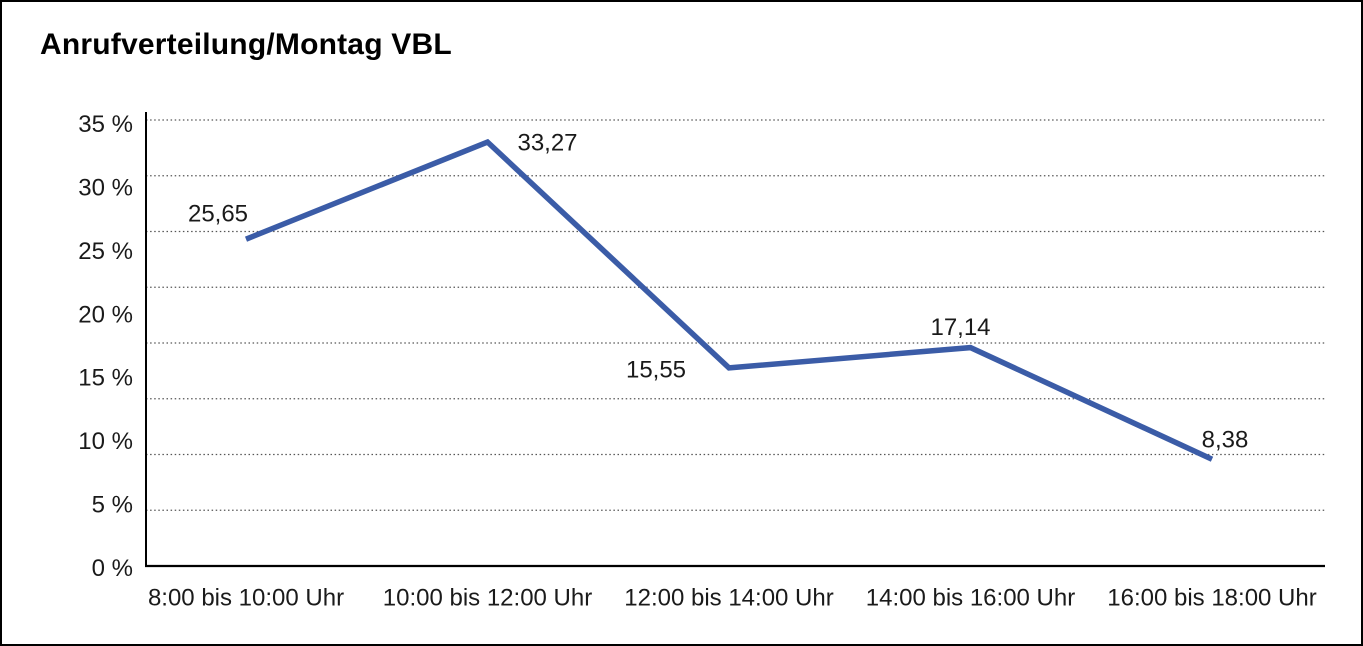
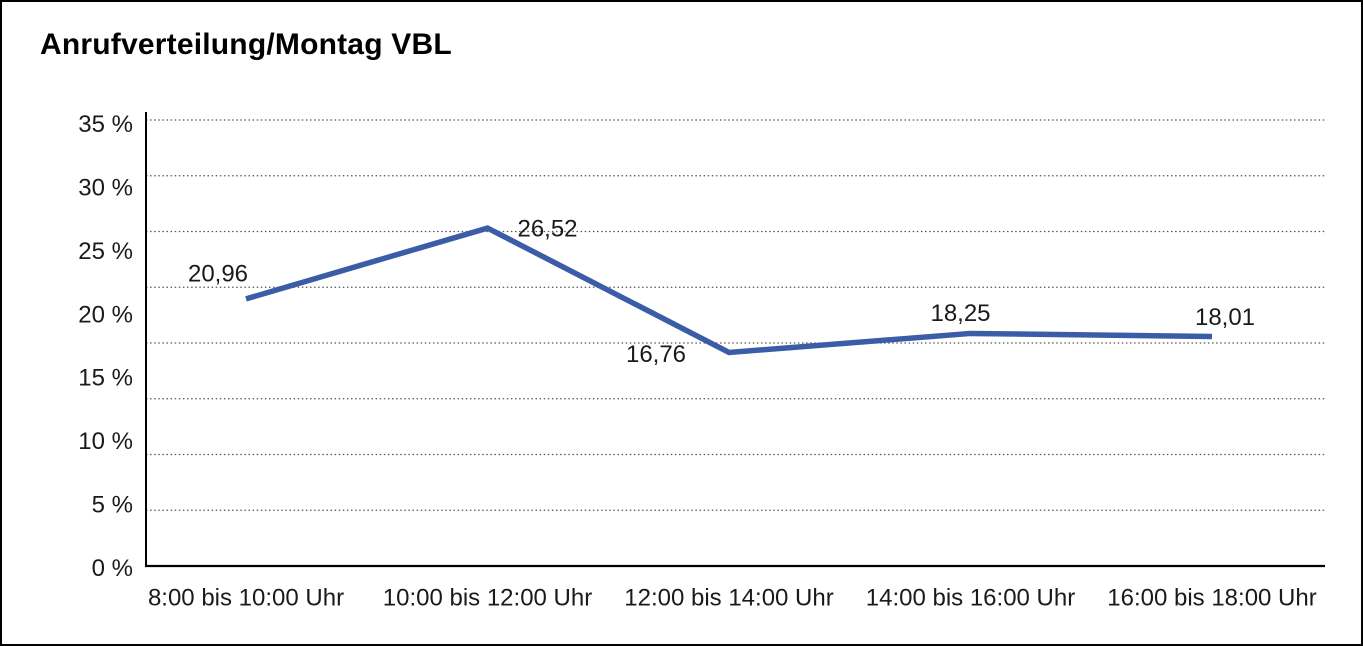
8:00 bis 10:00 Uhr: 25,65 -> 20,96
10:00 bis 12:00 Uhr: 33,27 -> 26,52
12:00 bis 14:00 Uhr: 15,55 -> 16,76
14:00 bis 16:00 Uhr: 17,14 -> 18,25
16:00 bis 18:00 Uhr: 8,38 -> 18,01
